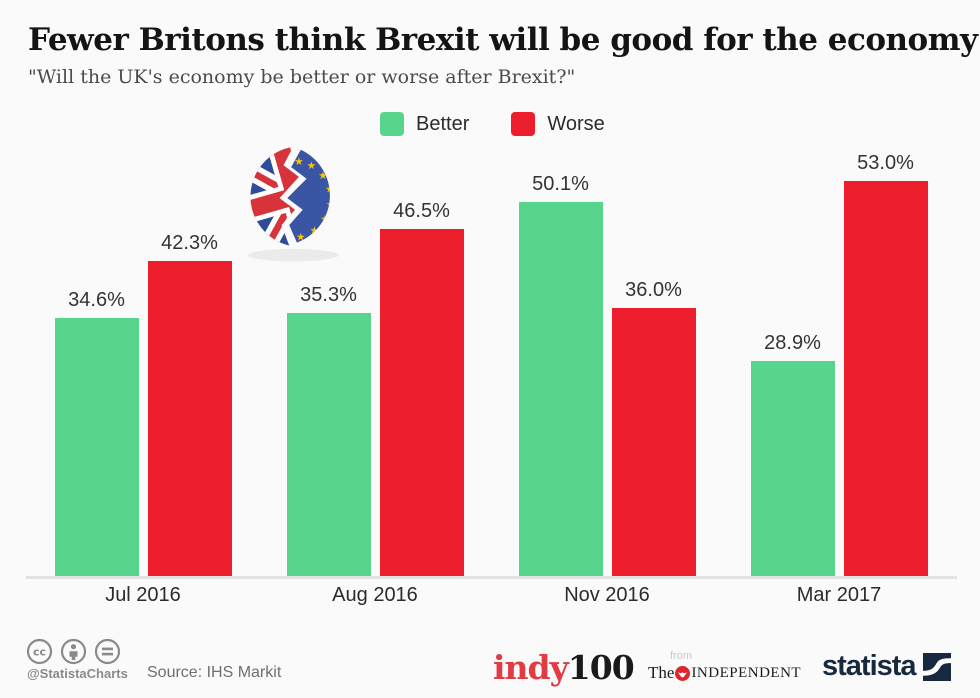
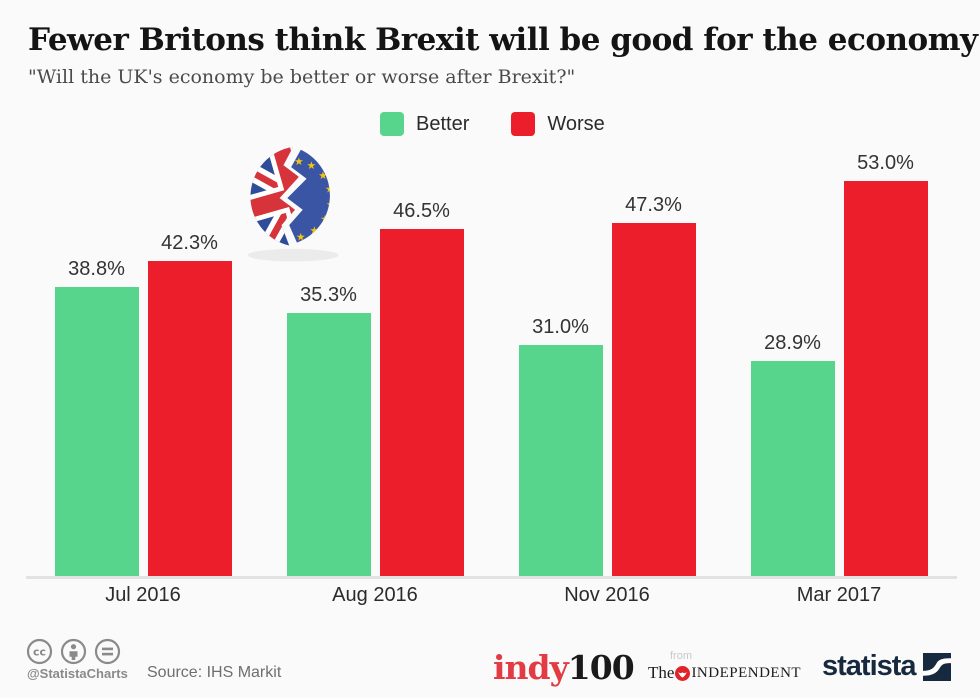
Better/Jul 2016: 34.6% -> 38.8%
Better/Nov 2016: 50.1% -> 31.0%
Worse/Nov 2016: 36.0% -> 47.3%
